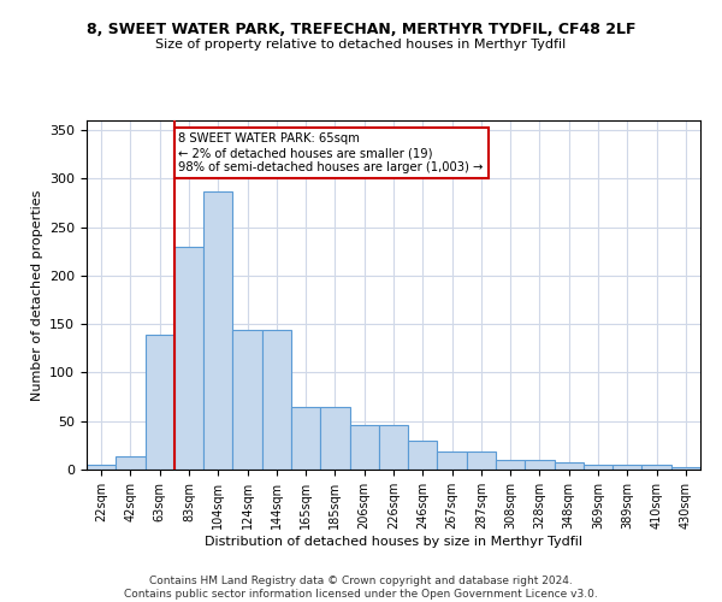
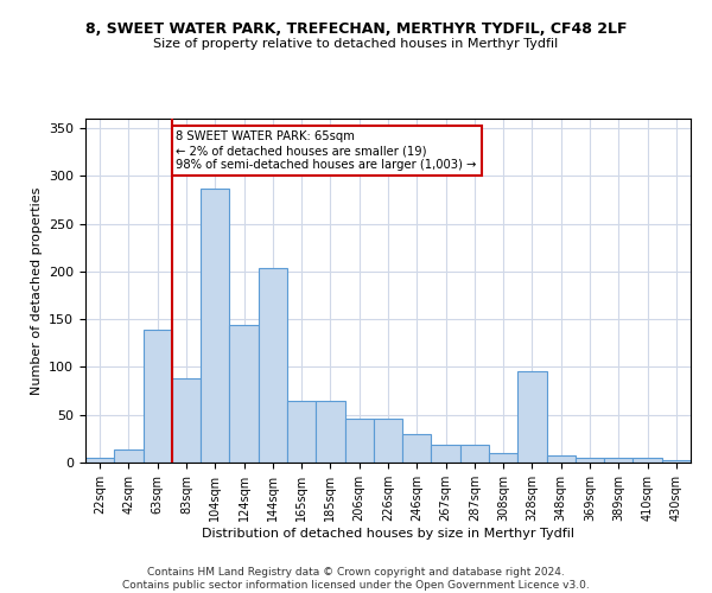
83sqm: 230 -> 88
144sqm: 144 -> 204
328sqm: 10 -> 96
